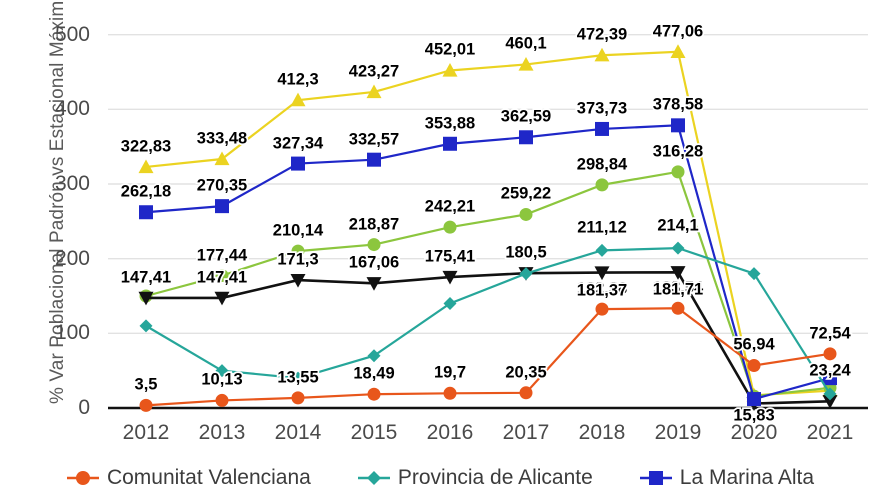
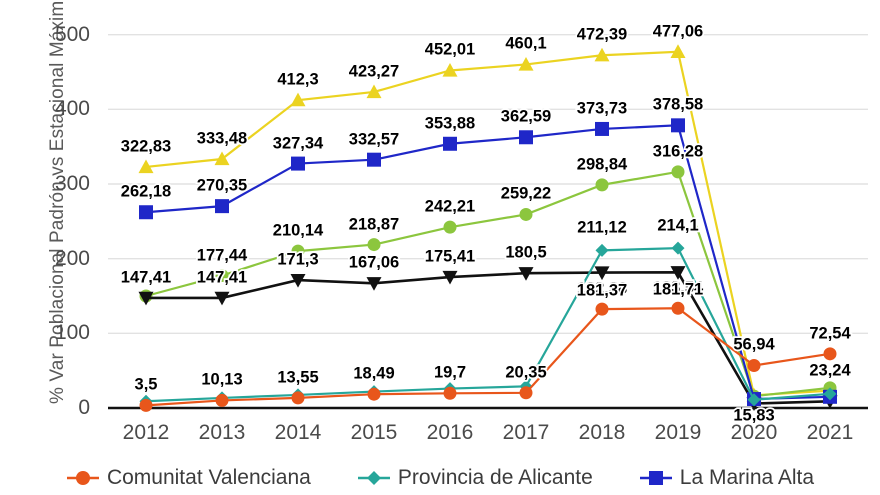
Provincia de Alicante/2012: 110 -> 10
Provincia de Alicante/2013: 50 -> 10
Provincia de Alicante/2014: 40 -> 20
Provincia de Alicante/2015: 70 -> 20
Provincia de Alicante/2016: 140 -> 30
Provincia de Alicante/2017: 180 -> 30
Provincia de Alicante/2020: 180 -> 10
La Marina Alta/2021: 40 -> 20
